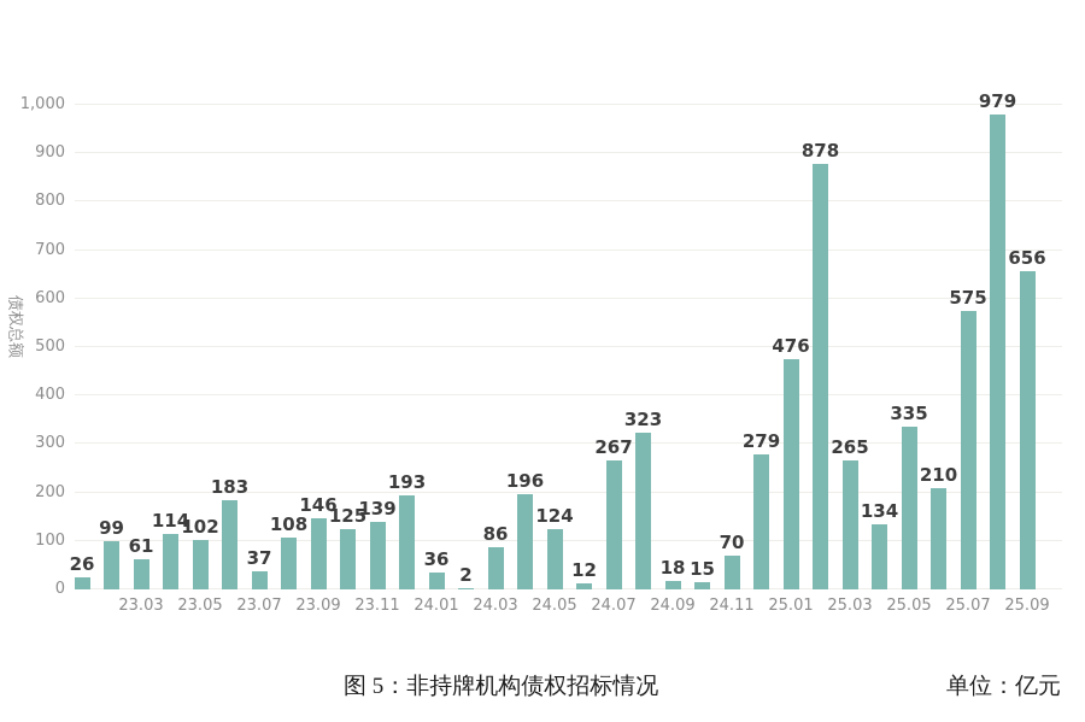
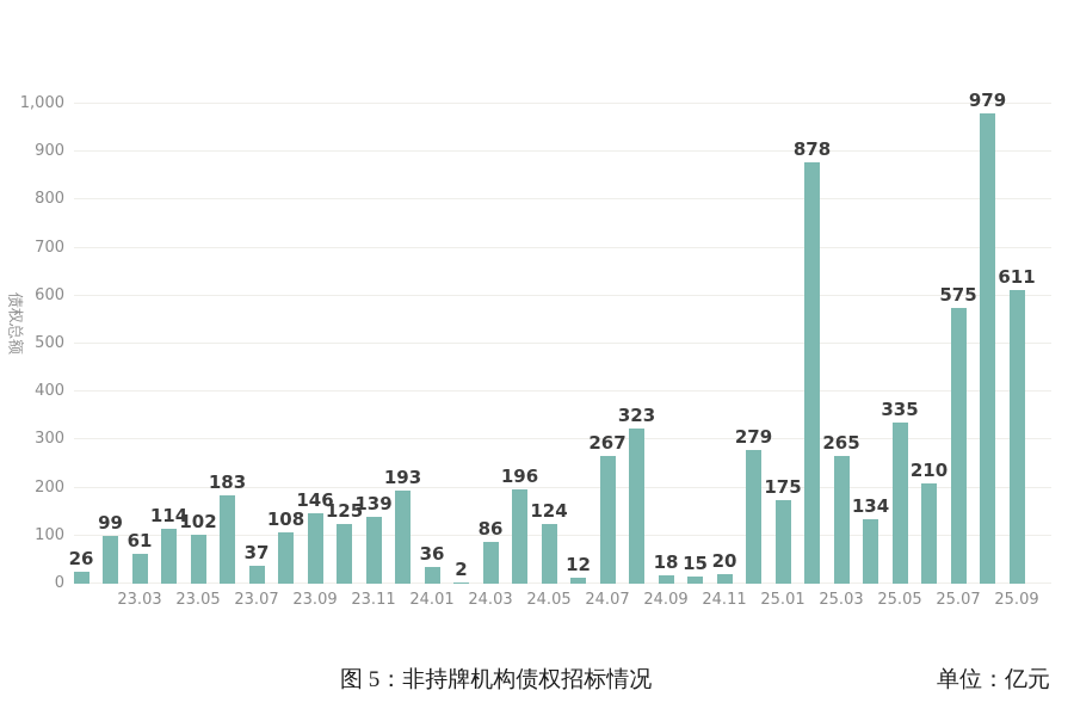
24.11: 70 -> 20
25.01: 476 -> 175
25.09: 656 -> 611
